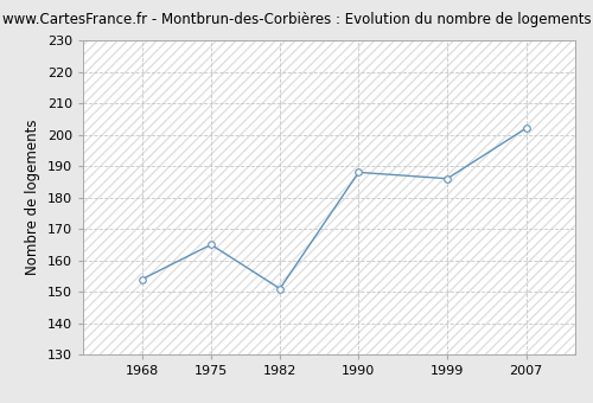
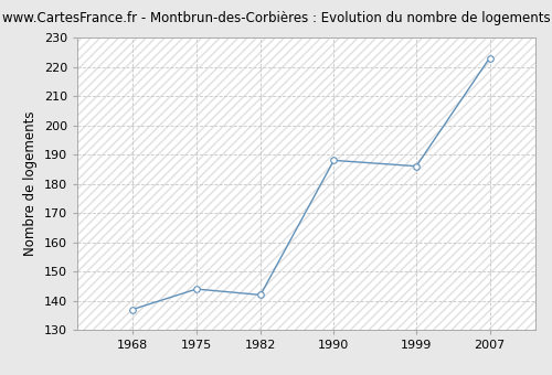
1968: 154 -> 137
1975: 165 -> 144
1982: 151 -> 142
2007: 202 -> 223
